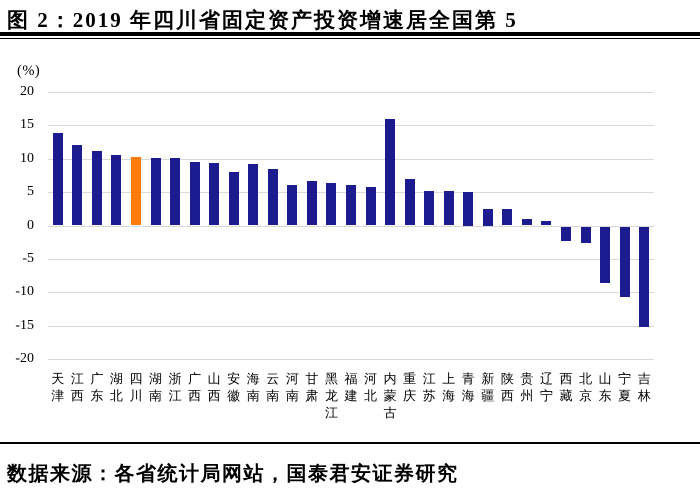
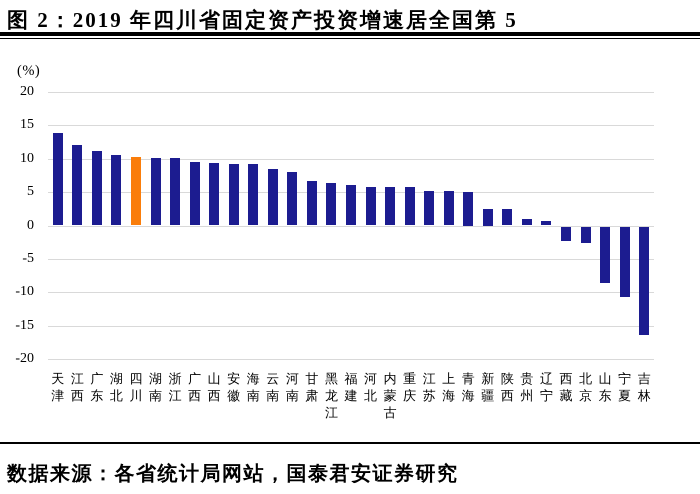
安徽: 8 -> 9
河南: 6 -> 8
内蒙古: 16 -> 6
重庆: 7 -> 6
吉林: -15 -> -16
